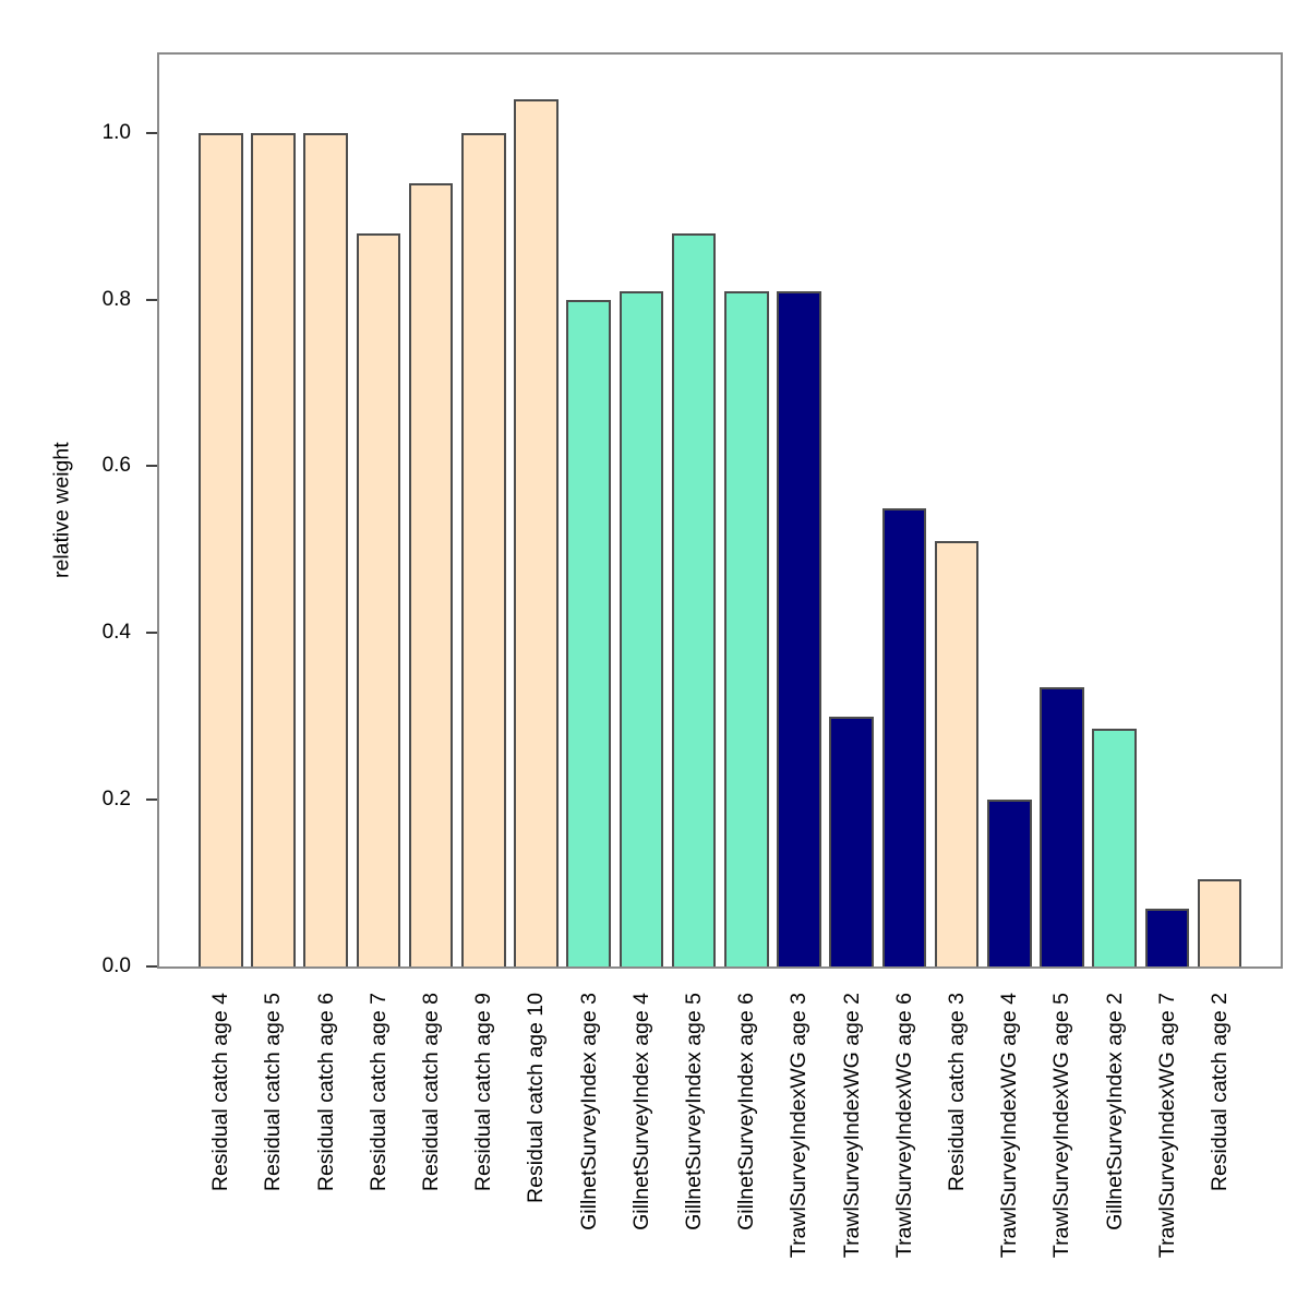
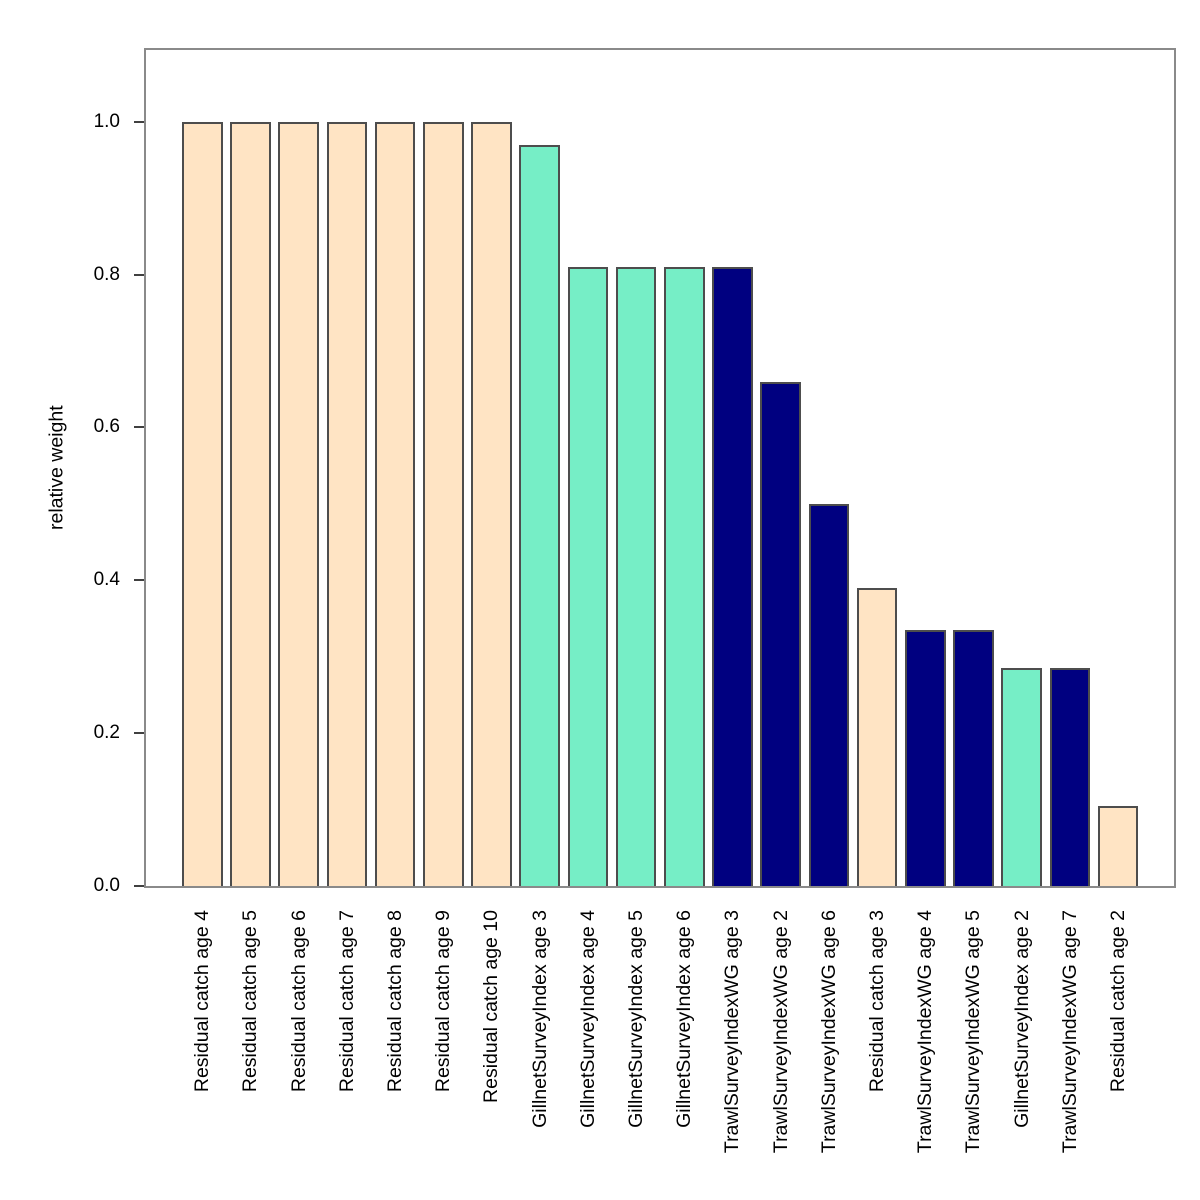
Residual catch age 7: 0.88 -> 1.00
Residual catch age 8: 0.94 -> 1.00
Residual catch age 10: 1.04 -> 1.00
GillnetSurveyIndex age 3: 0.80 -> 0.97
GillnetSurveyIndex age 5: 0.88 -> 0.81
TrawlSurveyIndexWG age 2: 0.30 -> 0.66
TrawlSurveyIndexWG age 6: 0.55 -> 0.50
Residual catch age 3: 0.51 -> 0.39
TrawlSurveyIndexWG age 4: 0.20 -> 0.34
TrawlSurveyIndexWG age 7: 0.07 -> 0.28
